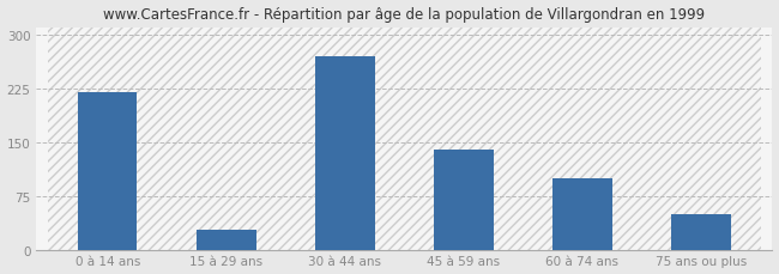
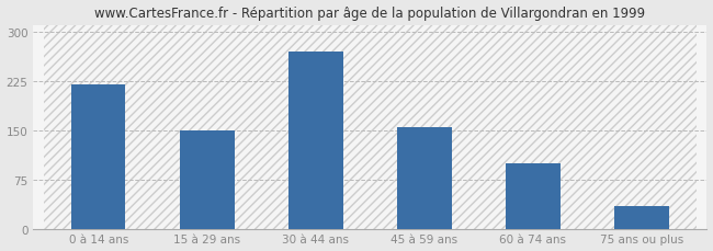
15 à 29 ans: 28 -> 150
45 à 59 ans: 140 -> 155
75 ans ou plus: 50 -> 35
